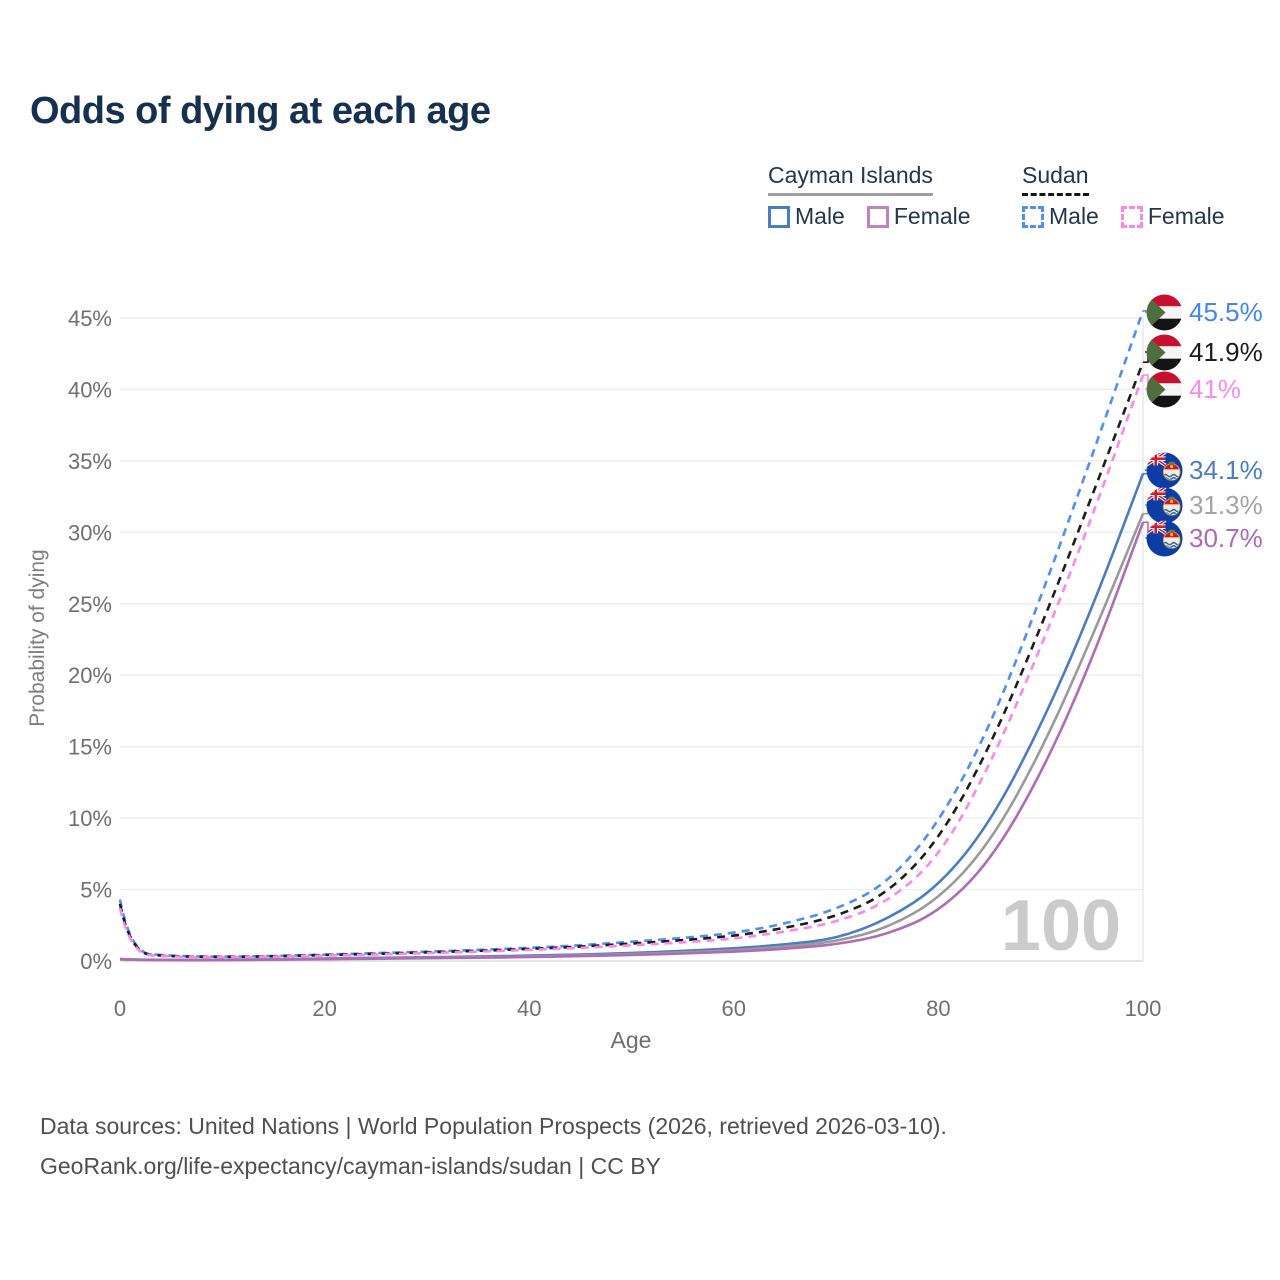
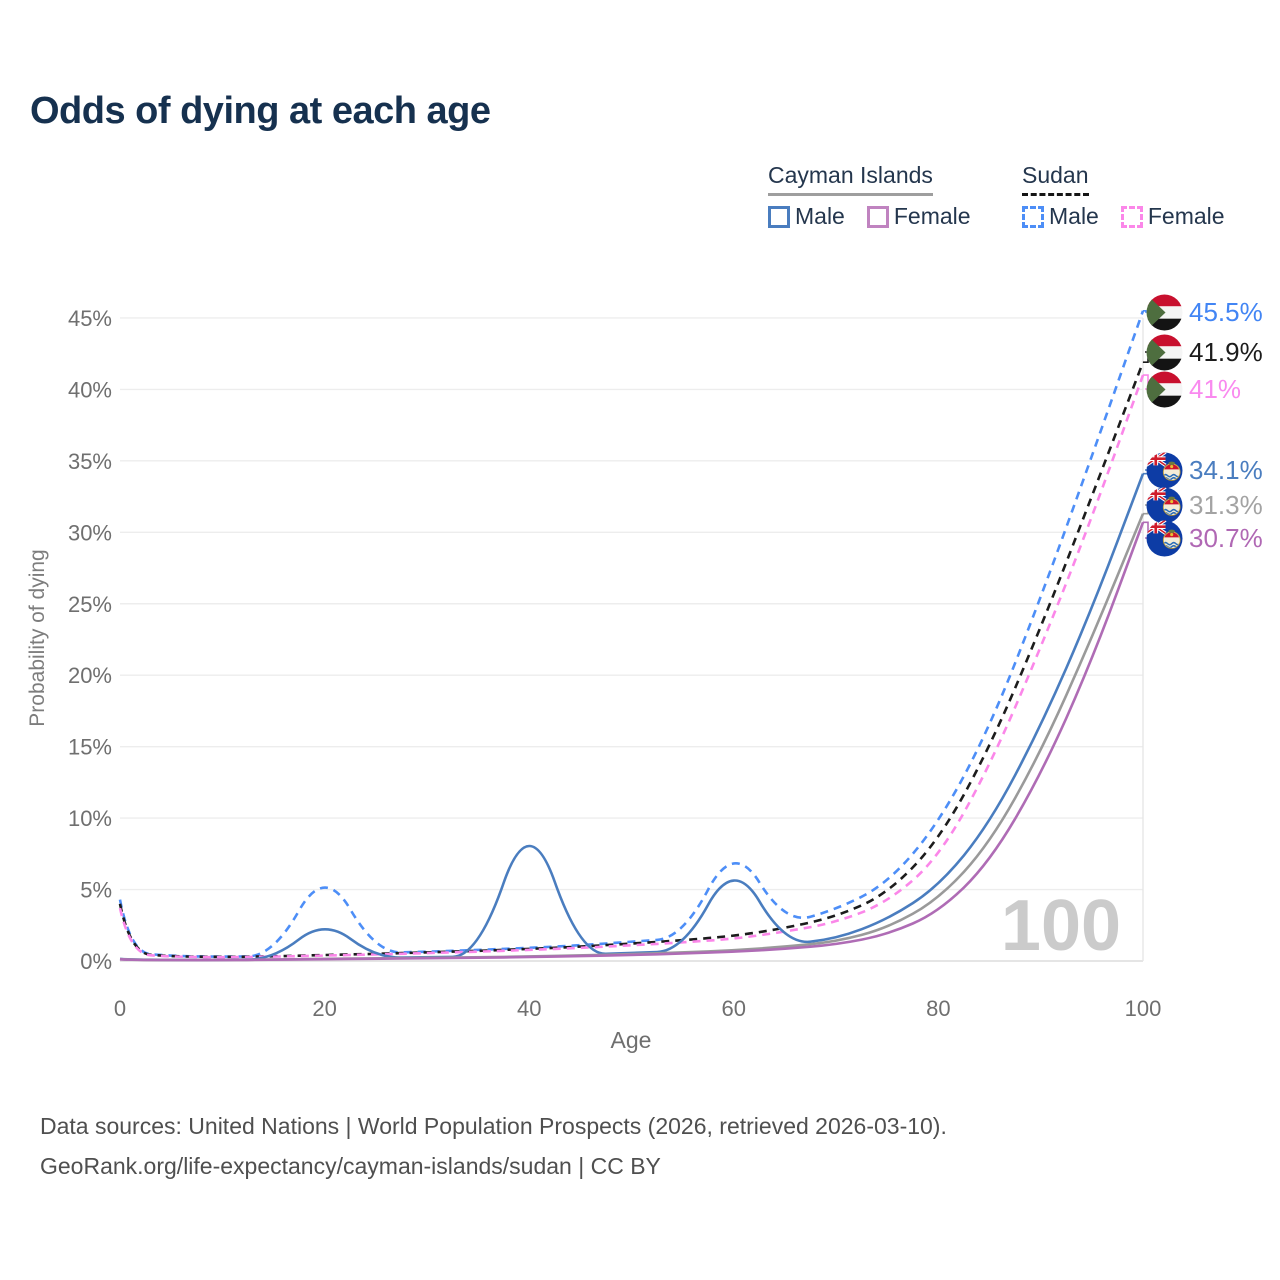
Sudan Male/20: 0.5% -> 6.7%
Cayman Islands Male/20: 0.2% -> 2.9%
Cayman Islands Male/40: 0.4% -> 10.6%
Sudan Male/60: 1.9% -> 8.4%
Cayman Islands Male/60: 0.9% -> 7.2%
